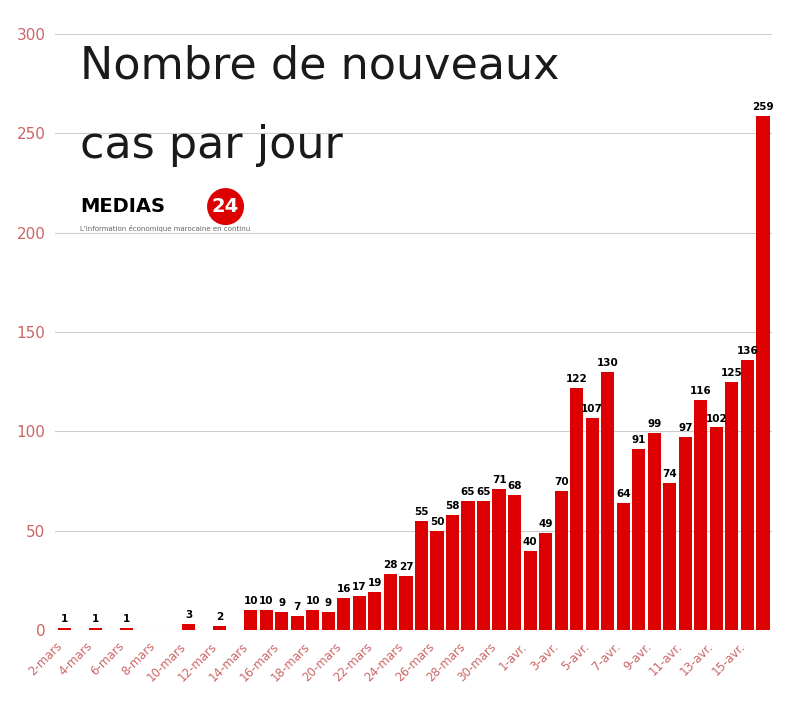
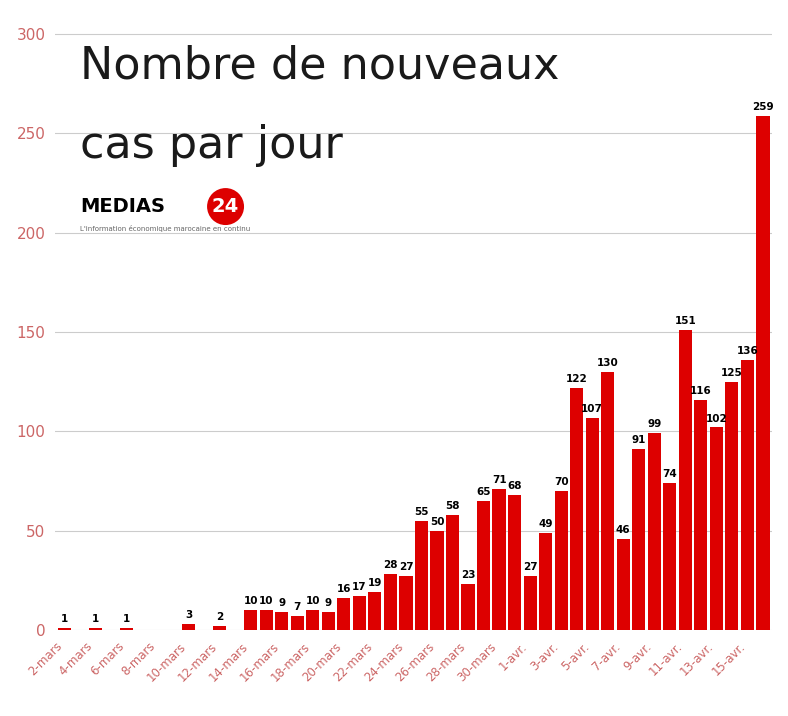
28-mars: 65 -> 23
1-avr.: 40 -> 27
7-avr.: 64 -> 46
11-avr.: 97 -> 151
